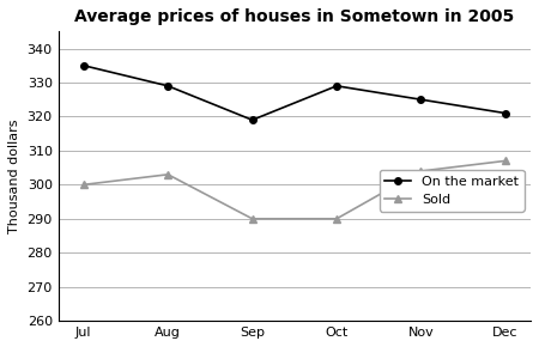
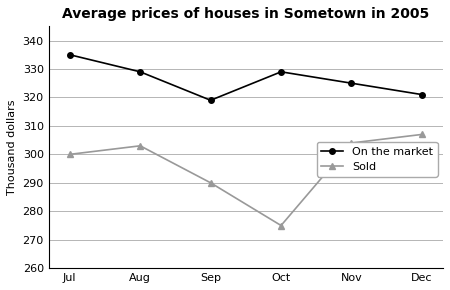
Sold/Oct: 290 -> 275
